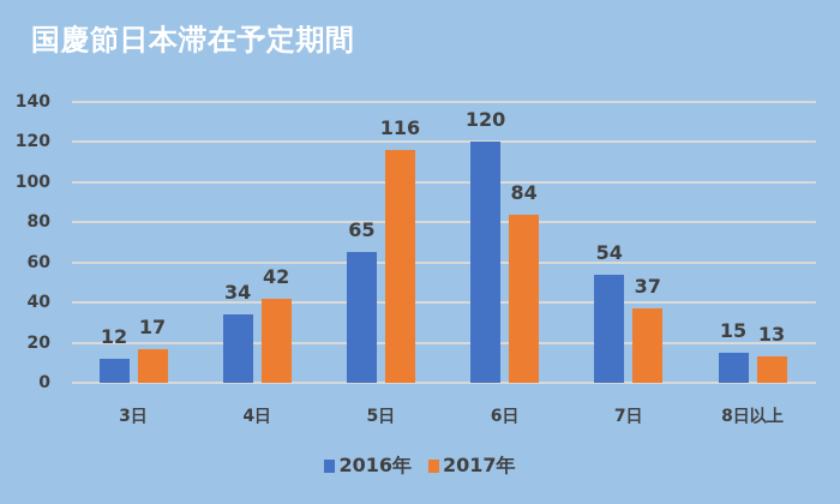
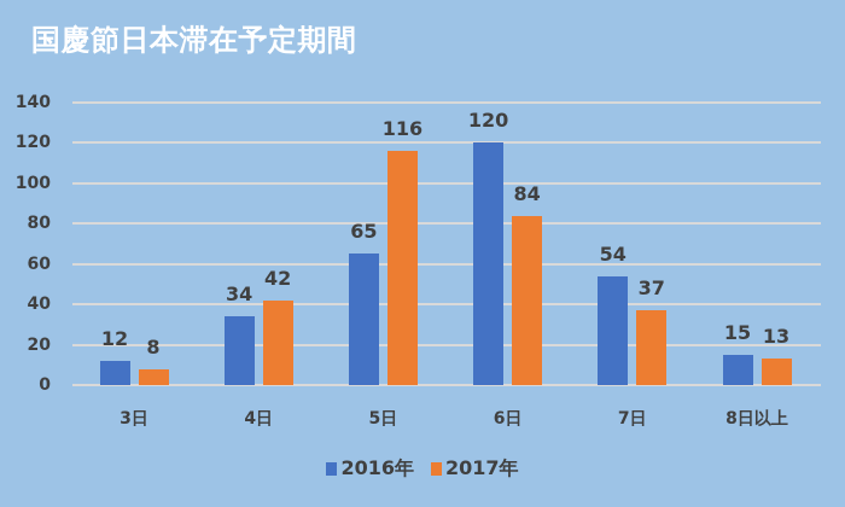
2017年/3日: 17 -> 8
